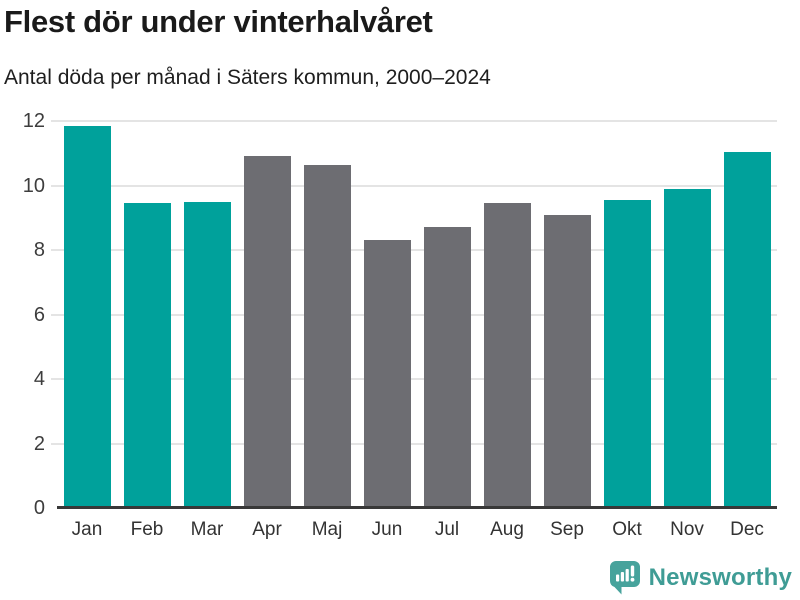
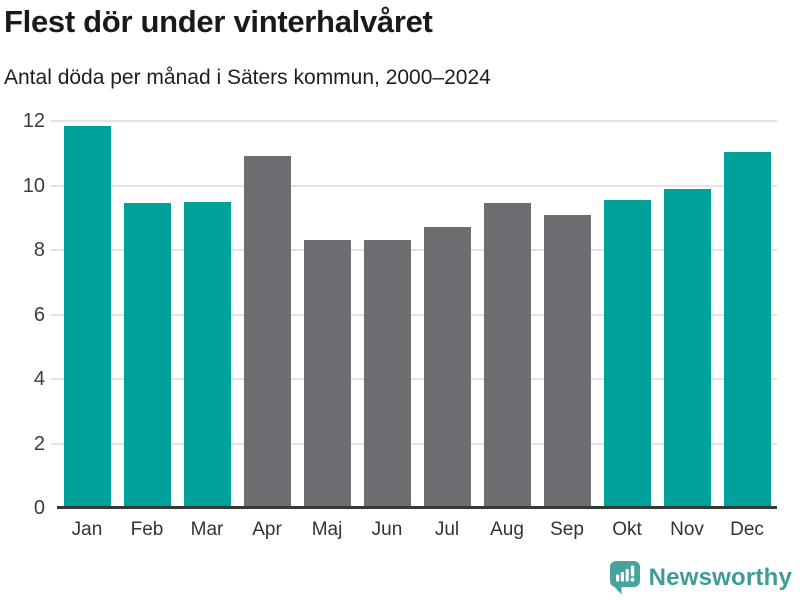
Maj: 10.7 -> 8.3
